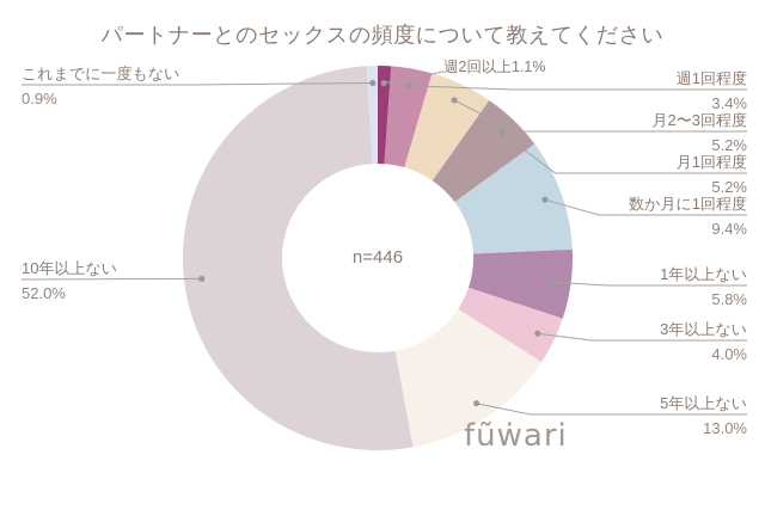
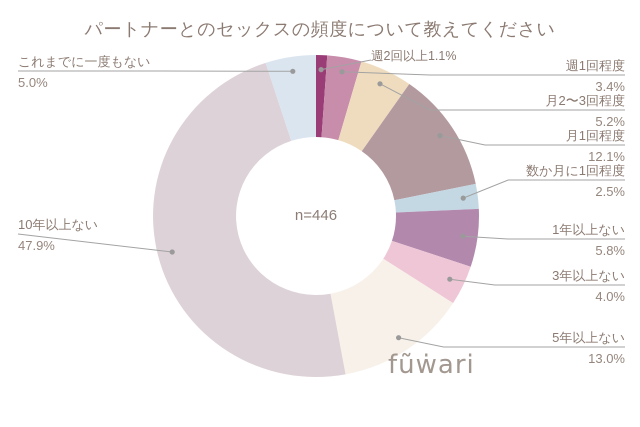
月1回程度: 5.2% -> 12.1%
数か月に1回程度: 9.4% -> 2.5%
10年以上ない: 52.0% -> 47.9%
これまでに一度もない: 0.9% -> 5.0%
